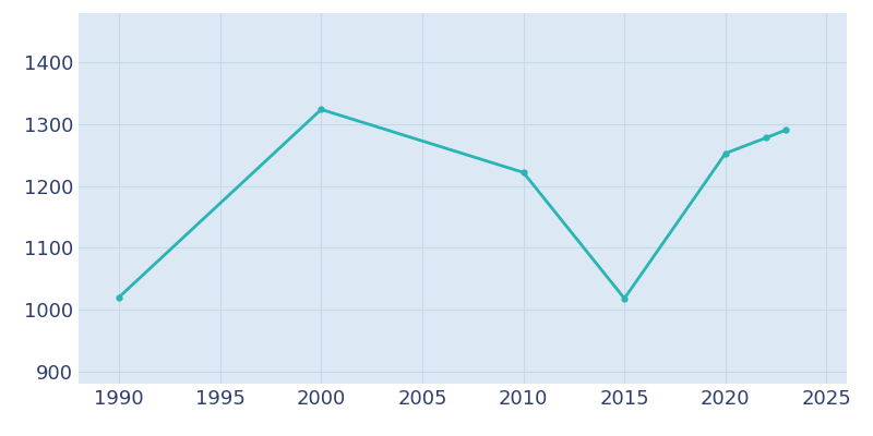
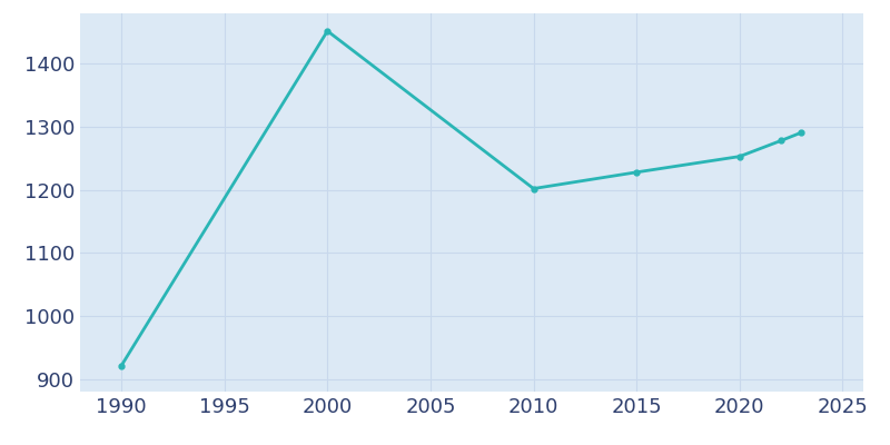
1990: 1020 -> 921
2000: 1324 -> 1452
2010: 1222 -> 1202
2015: 1018 -> 1228
